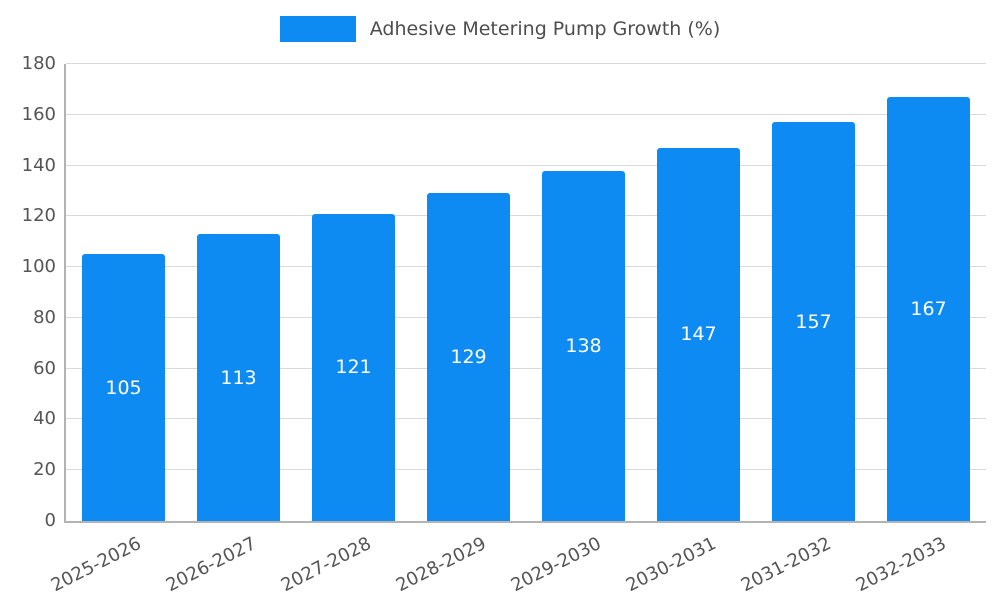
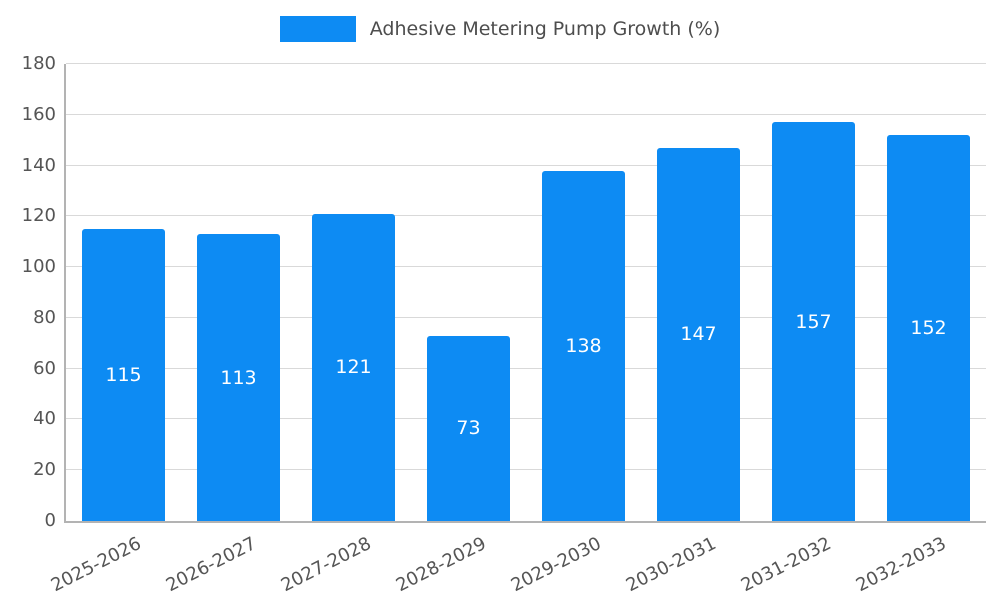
2025-2026: 105 -> 115
2028-2029: 129 -> 73
2032-2033: 167 -> 152
